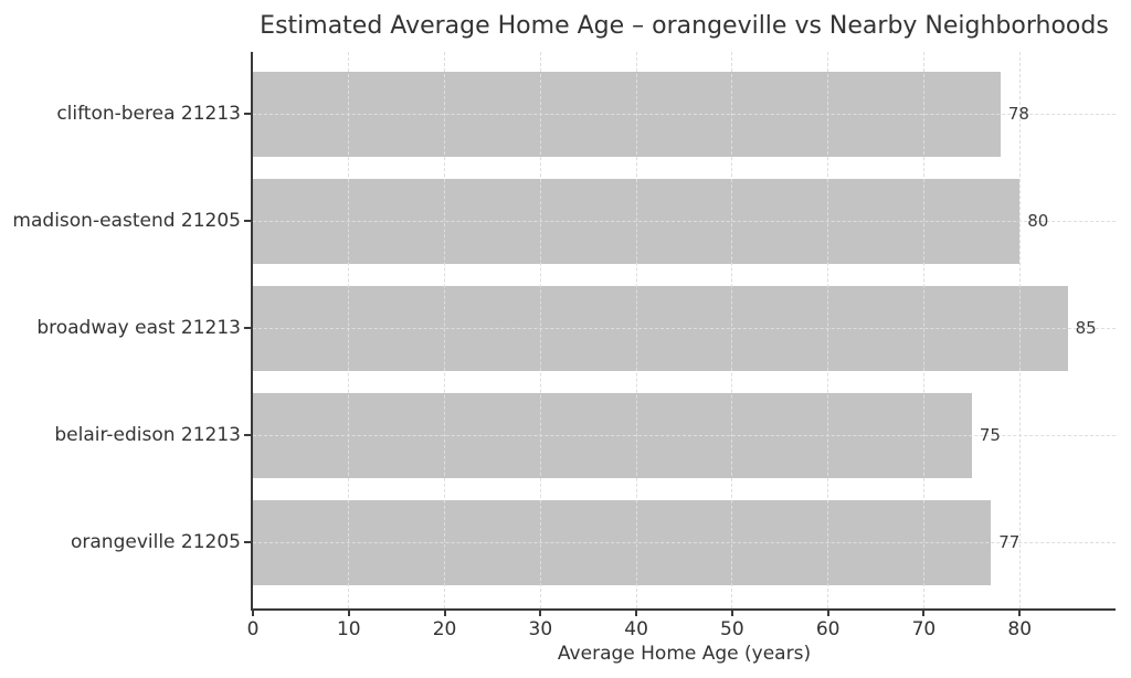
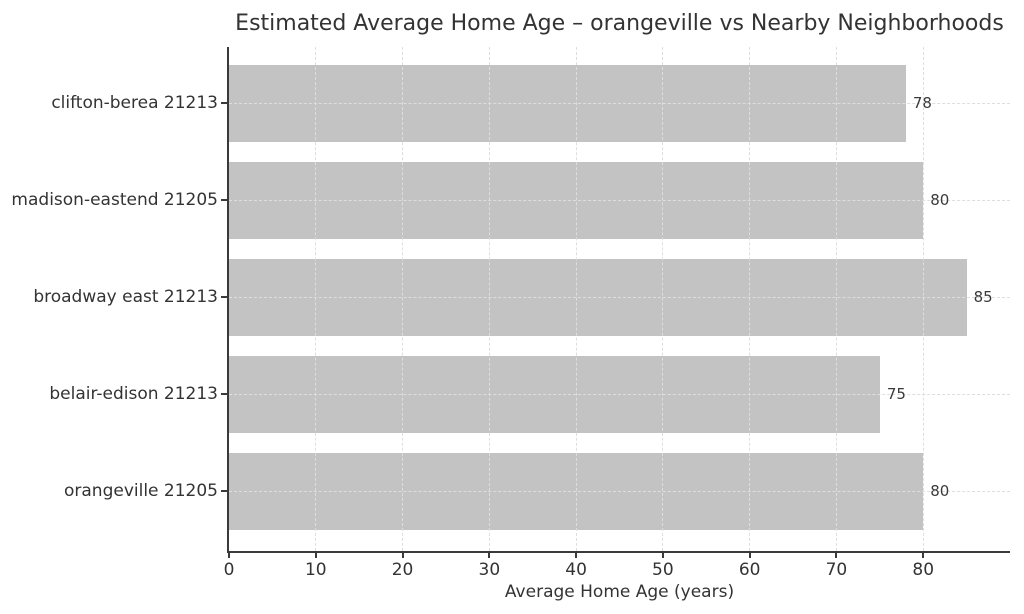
orangeville 21205: 77 -> 80
